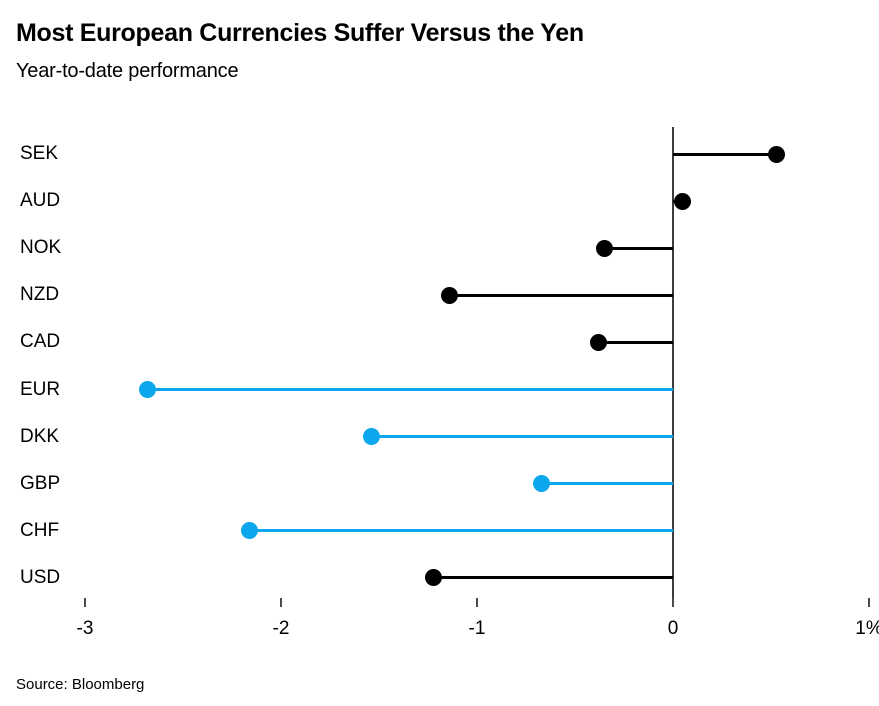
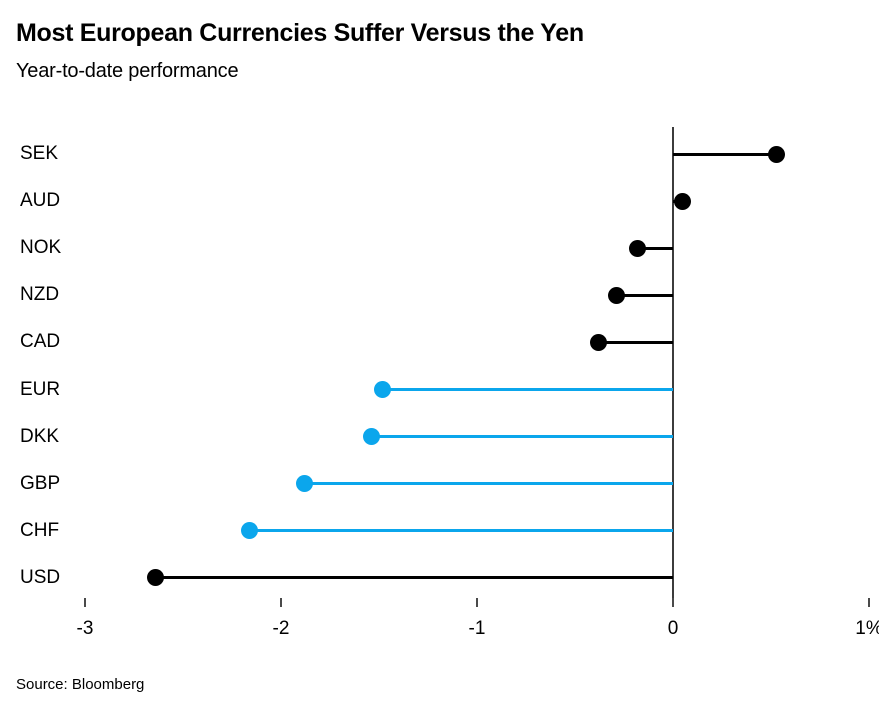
NOK: -0.35% -> -0.18%
NZD: -1.14% -> -0.29%
EUR: -2.68% -> -1.48%
GBP: -0.67% -> -1.88%
USD: -1.22% -> -2.64%
